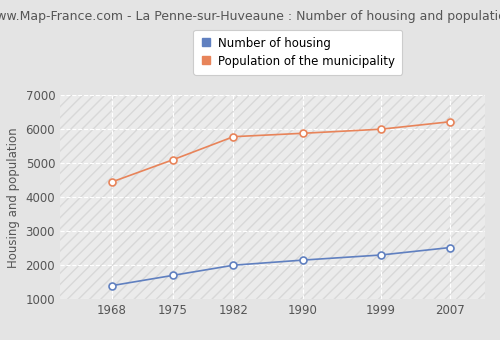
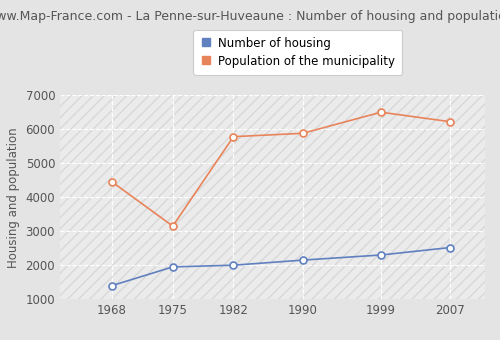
Number of housing/1975: 1700 -> 1950
Population of the municipality/1975: 5100 -> 3150
Population of the municipality/1999: 6000 -> 6500
